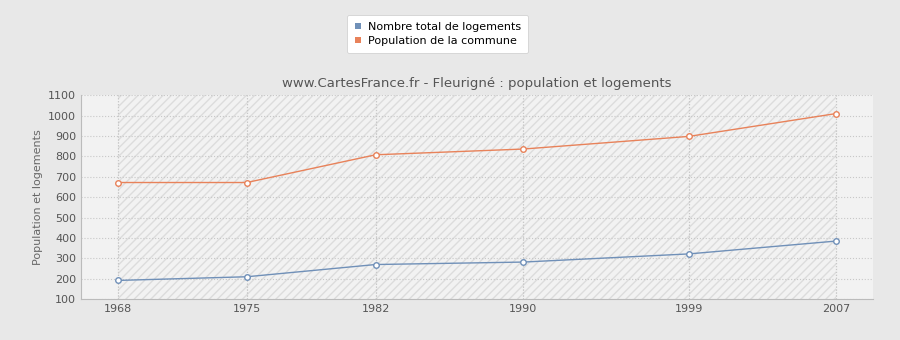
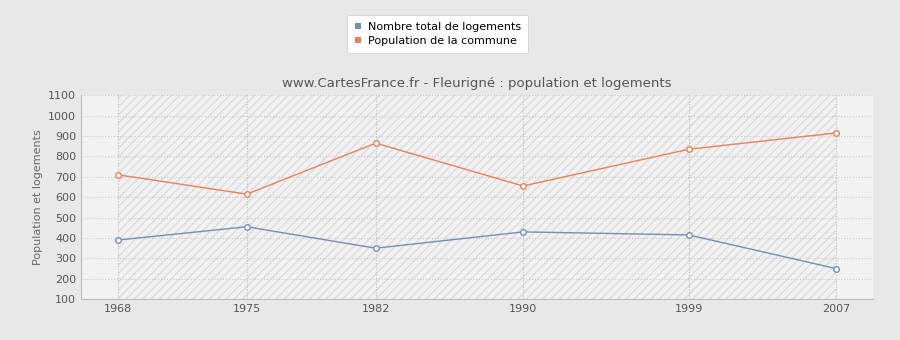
Nombre total de logements/1968: 192 -> 390
Population de la commune/1968: 672 -> 710
Nombre total de logements/1975: 210 -> 455
Population de la commune/1975: 672 -> 615
Nombre total de logements/1982: 270 -> 350
Population de la commune/1982: 808 -> 865
Nombre total de logements/1990: 282 -> 430
Population de la commune/1990: 836 -> 655
Nombre total de logements/1999: 322 -> 415
Population de la commune/1999: 898 -> 835
Nombre total de logements/2007: 385 -> 250
Population de la commune/2007: 1010 -> 915
